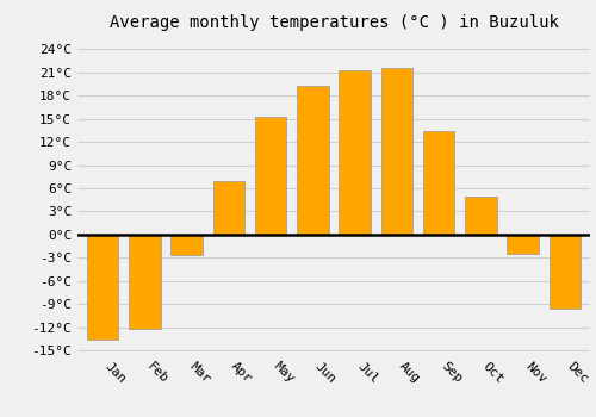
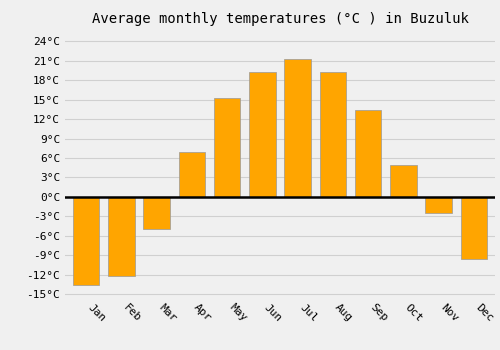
Mar: -2.6°C -> -5.0°C
Aug: 21.6°C -> 19.2°C
